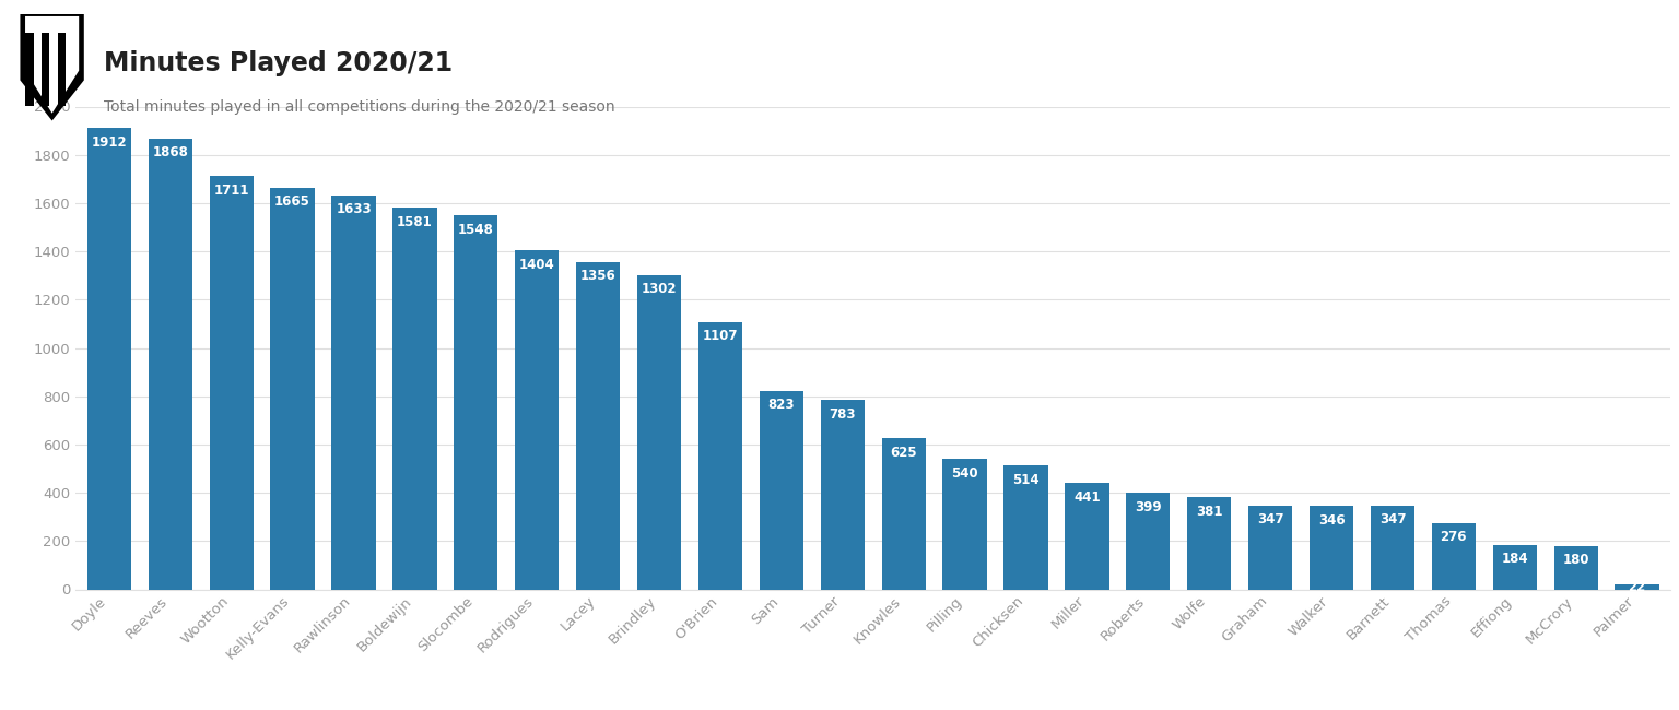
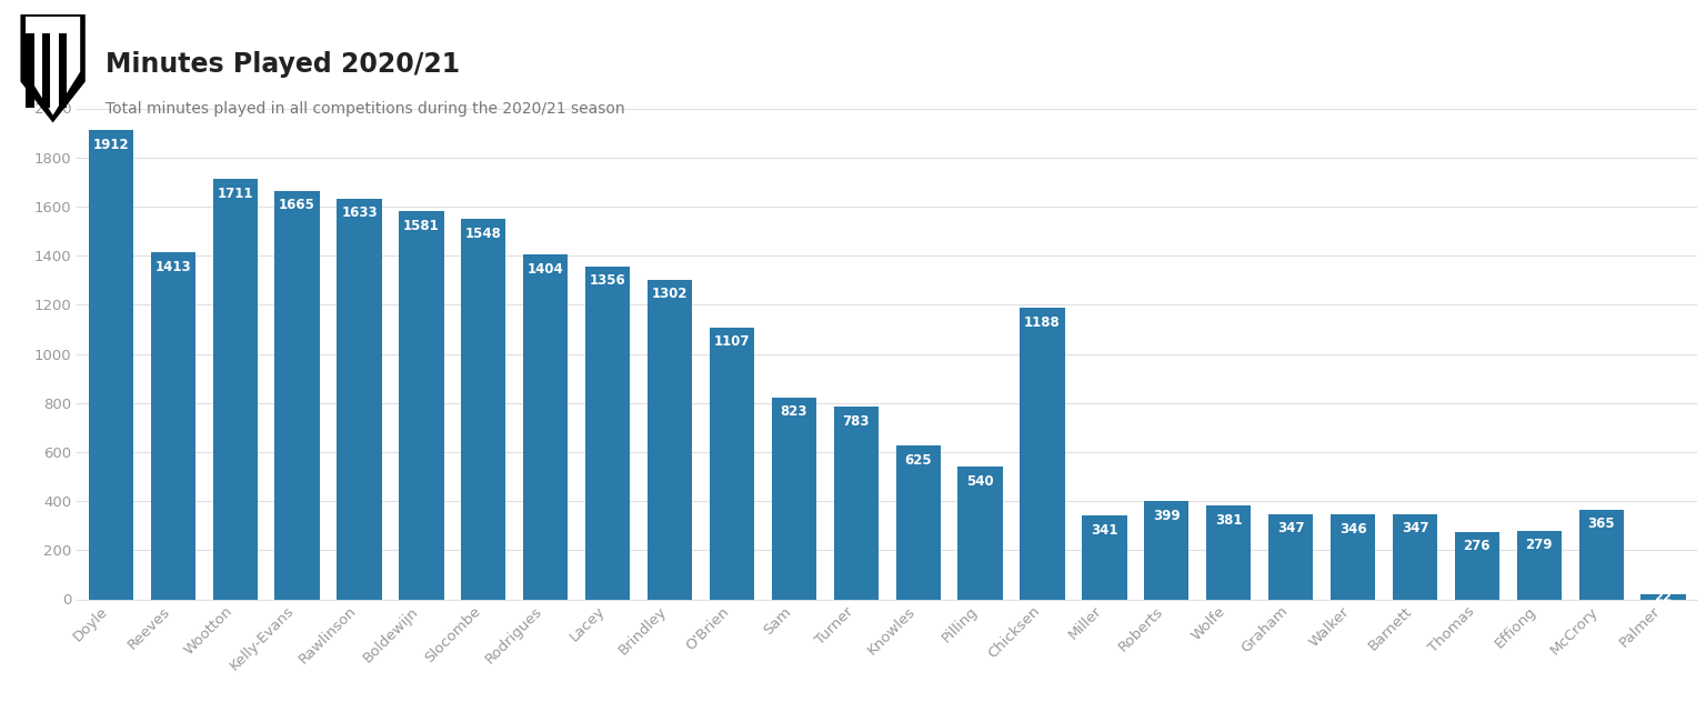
Reeves: 1868 -> 1413
Chicksen: 514 -> 1188
Miller: 441 -> 341
Effiong: 184 -> 279
McCrory: 180 -> 365
